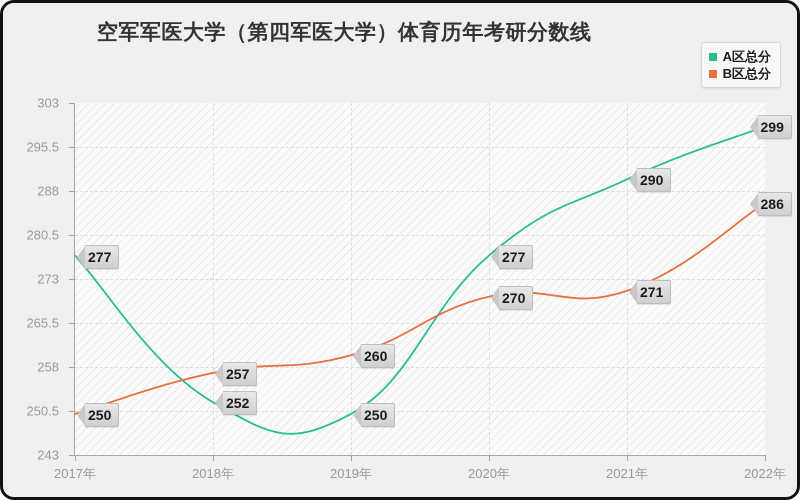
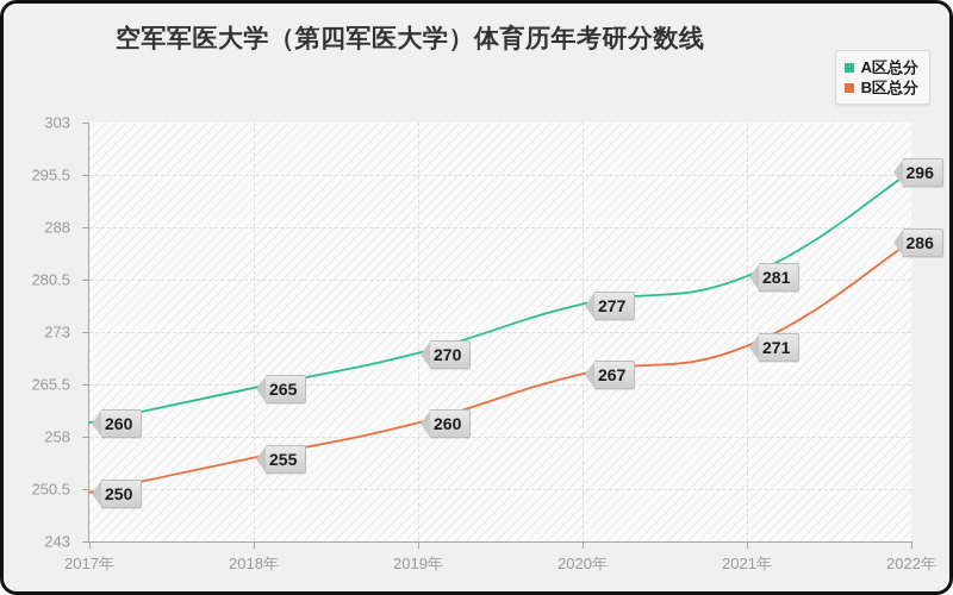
A区总分/2017年: 277 -> 260
A区总分/2018年: 252 -> 265
B区总分/2018年: 257 -> 255
A区总分/2019年: 250 -> 270
B区总分/2020年: 270 -> 267
A区总分/2021年: 290 -> 281
A区总分/2022年: 299 -> 296
